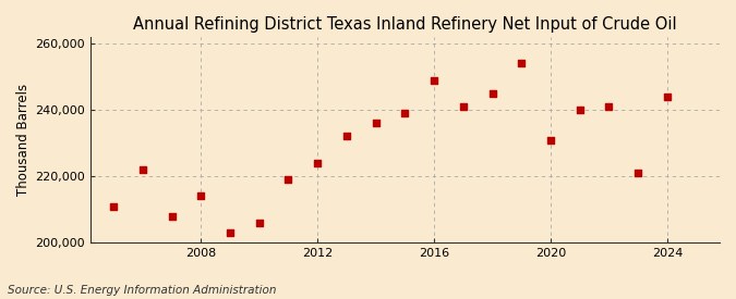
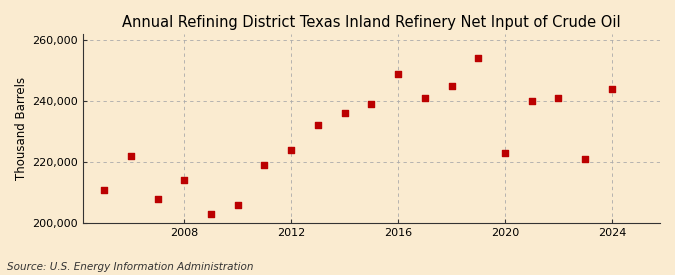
2020: 231,000 -> 223,000
